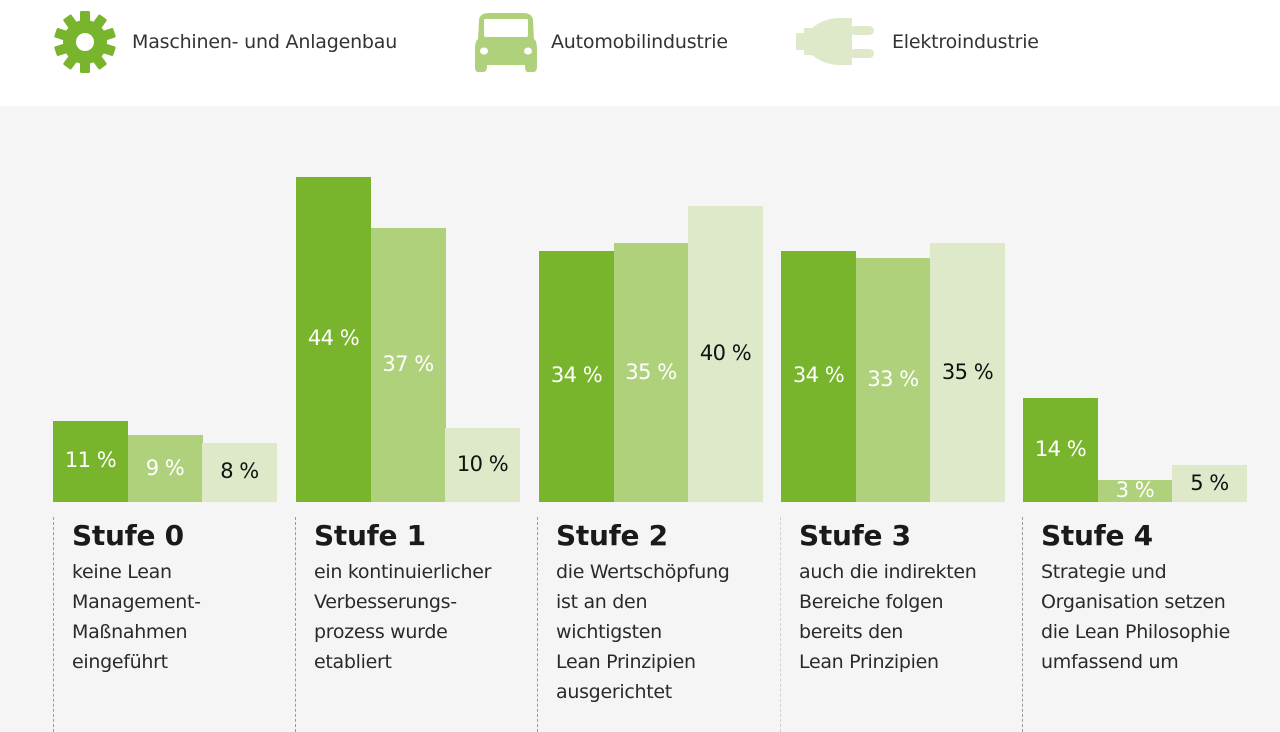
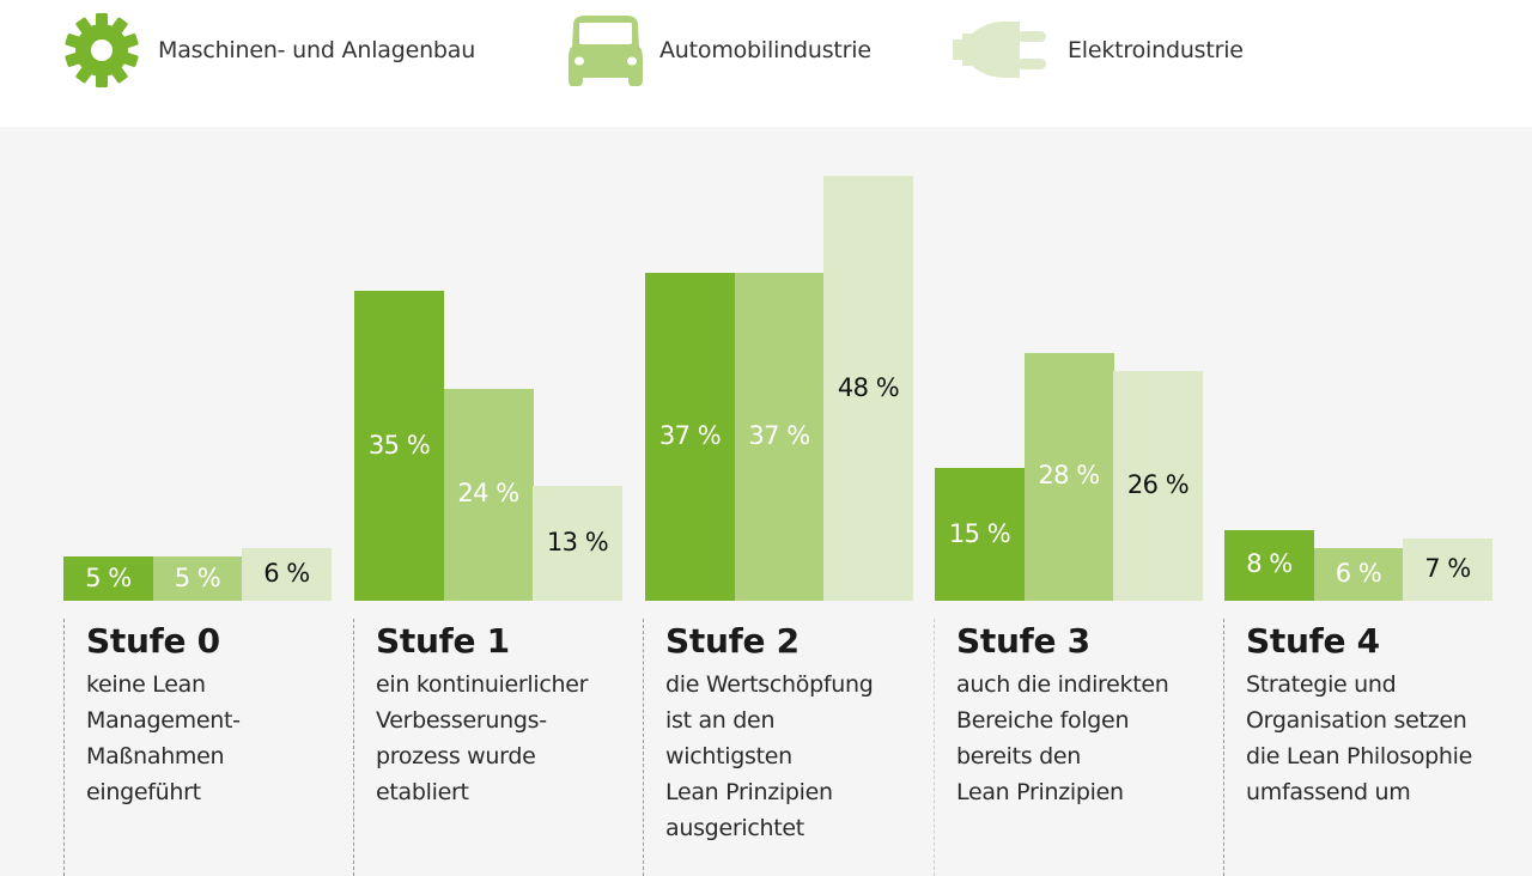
Maschinen- und Anlagenbau/Stufe 0: 11 -> 5
Automobilindustrie/Stufe 0: 9 -> 5
Elektroindustrie/Stufe 0: 8 -> 6
Maschinen- und Anlagenbau/Stufe 1: 44 -> 35
Automobilindustrie/Stufe 1: 37 -> 24
Elektroindustrie/Stufe 1: 10 -> 13
Maschinen- und Anlagenbau/Stufe 2: 34 -> 37
Automobilindustrie/Stufe 2: 35 -> 37
Elektroindustrie/Stufe 2: 40 -> 48
Maschinen- und Anlagenbau/Stufe 3: 34 -> 15
Automobilindustrie/Stufe 3: 33 -> 28
Elektroindustrie/Stufe 3: 35 -> 26
Maschinen- und Anlagenbau/Stufe 4: 14 -> 8
Automobilindustrie/Stufe 4: 3 -> 6
Elektroindustrie/Stufe 4: 5 -> 7
